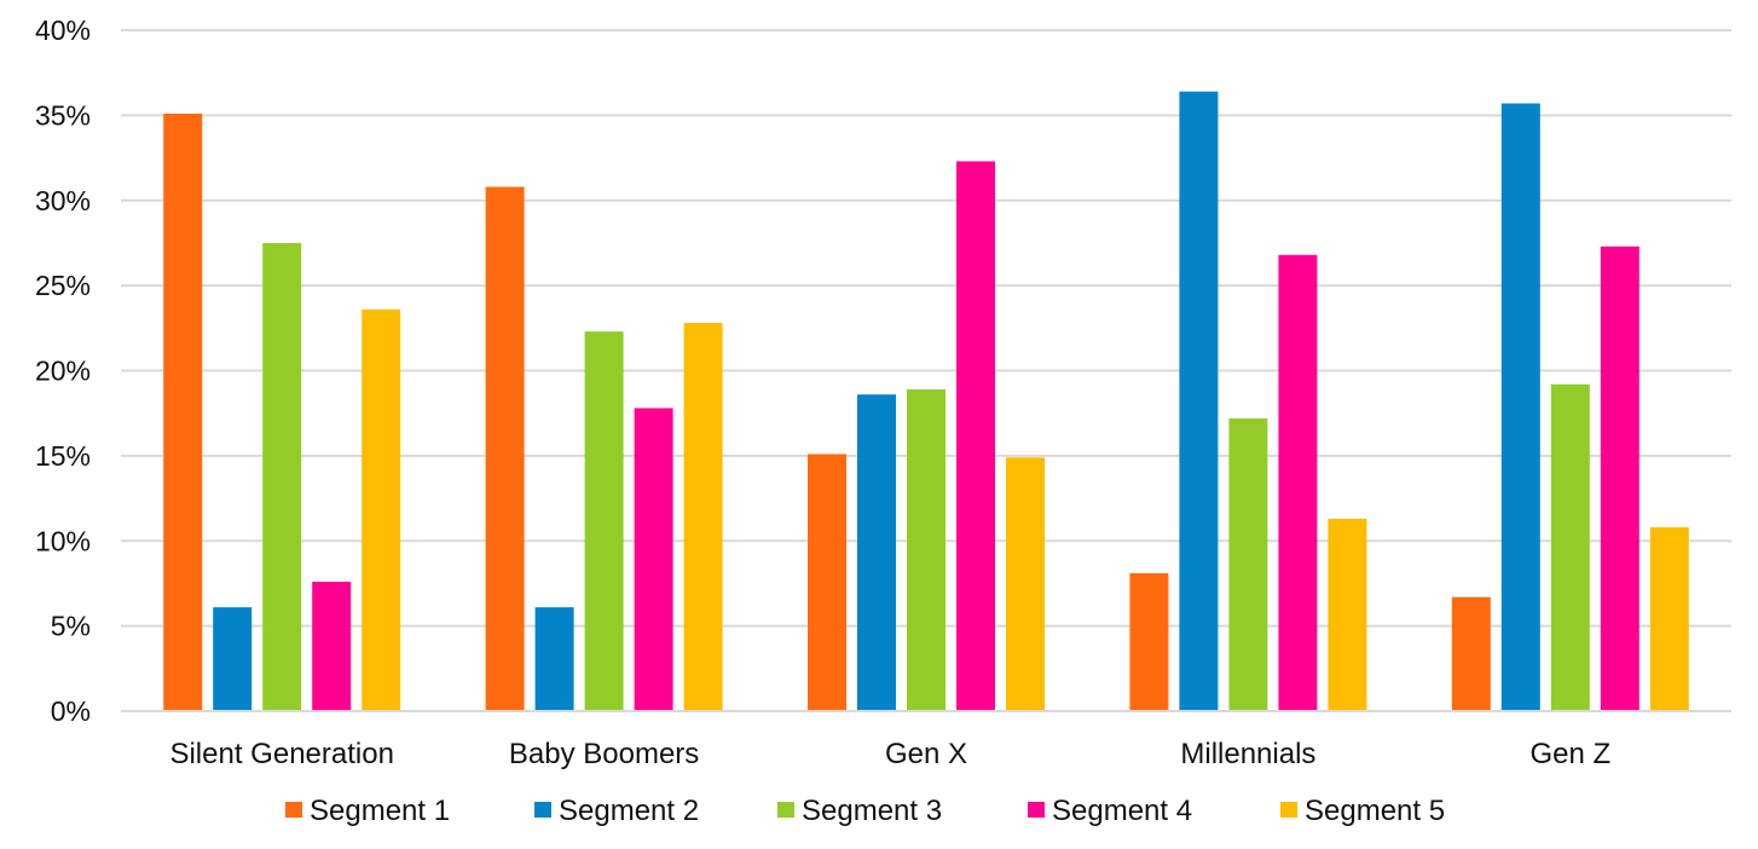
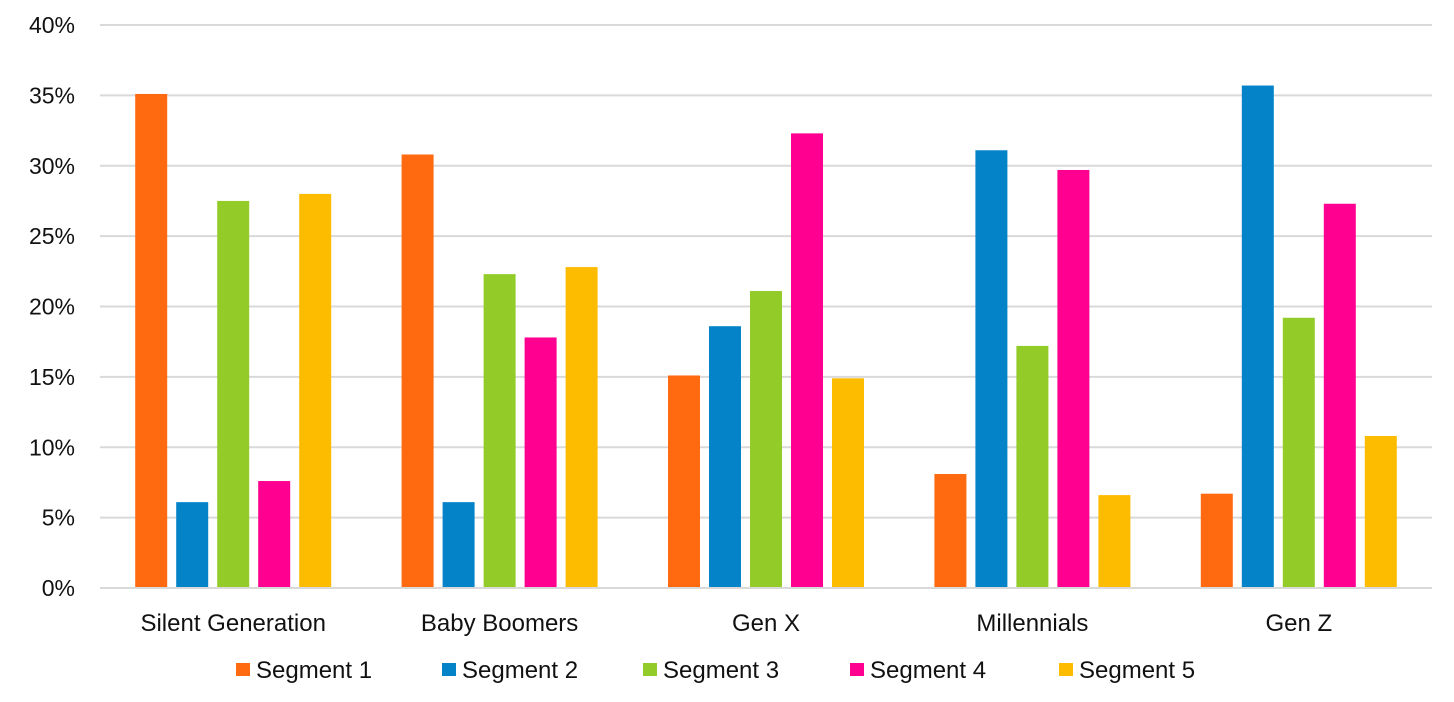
Segment 5/Silent Generation: 23.6% -> 28.0%
Segment 3/Gen X: 18.9% -> 21.1%
Segment 2/Millennials: 36.4% -> 31.1%
Segment 4/Millennials: 26.8% -> 29.7%
Segment 5/Millennials: 11.3% -> 6.6%
